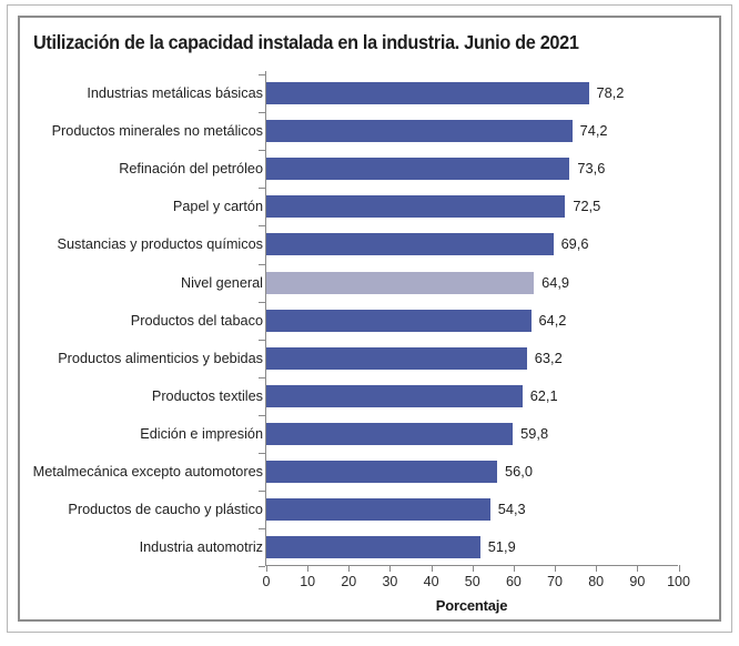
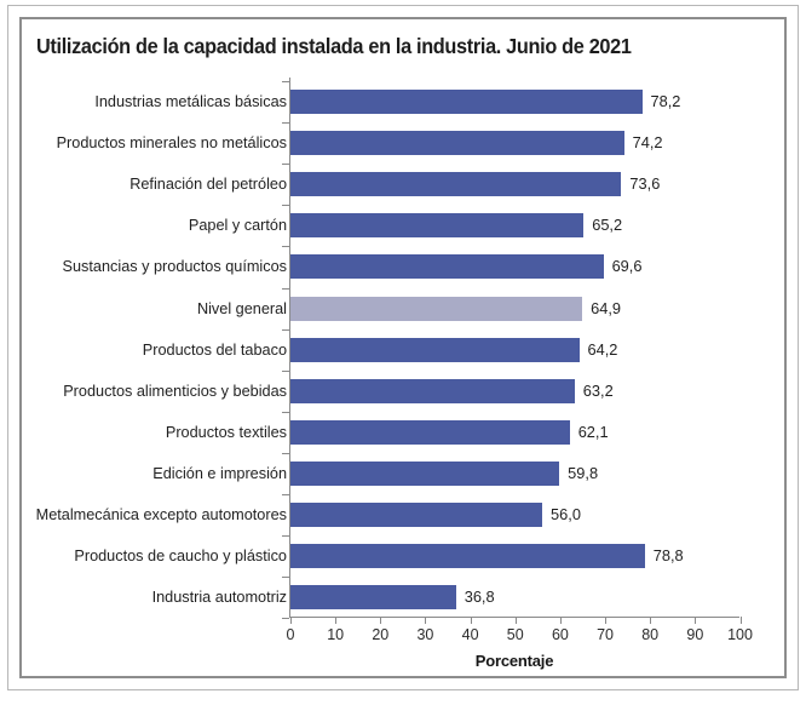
Papel y cartón: 72,5 -> 65,2
Productos de caucho y plástico: 54,3 -> 78,8
Industria automotriz: 51,9 -> 36,8
